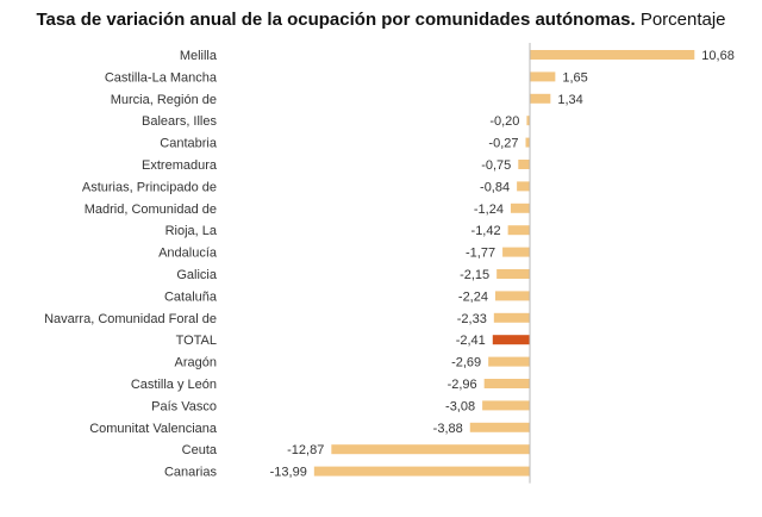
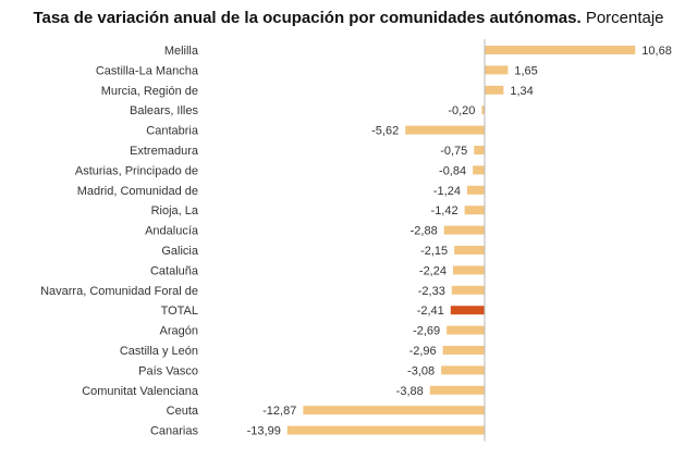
Cantabria: -0,27 -> -5,62
Andalucía: -1,77 -> -2,88
